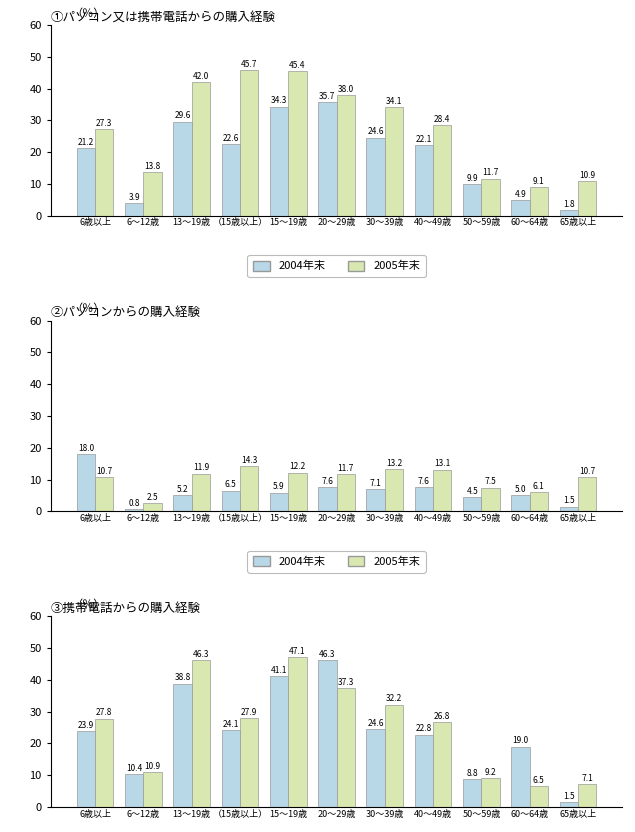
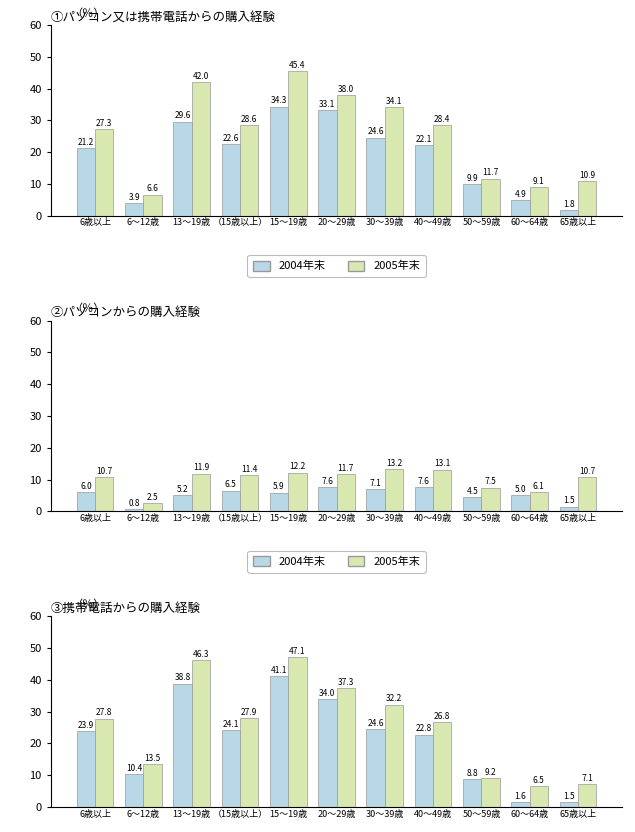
①パソコン又は携帯電話からの購入経験/2005年末/6～12歳: 13.8 -> 6.6
①パソコン又は携帯電話からの購入経験/2005年末/（15歳以上）: 45.7 -> 28.6
①パソコン又は携帯電話からの購入経験/2004年末/20～29歳: 35.7 -> 33.1
②パソコンからの購入経験/2004年末/6歳以上: 18.0 -> 6.0
②パソコンからの購入経験/2005年末/（15歳以上）: 14.3 -> 11.4
③携帯電話からの購入経験/2005年末/6～12歳: 10.9 -> 13.5
③携帯電話からの購入経験/2004年末/20～29歳: 46.3 -> 34.0
③携帯電話からの購入経験/2004年末/60～64歳: 19.0 -> 1.6
